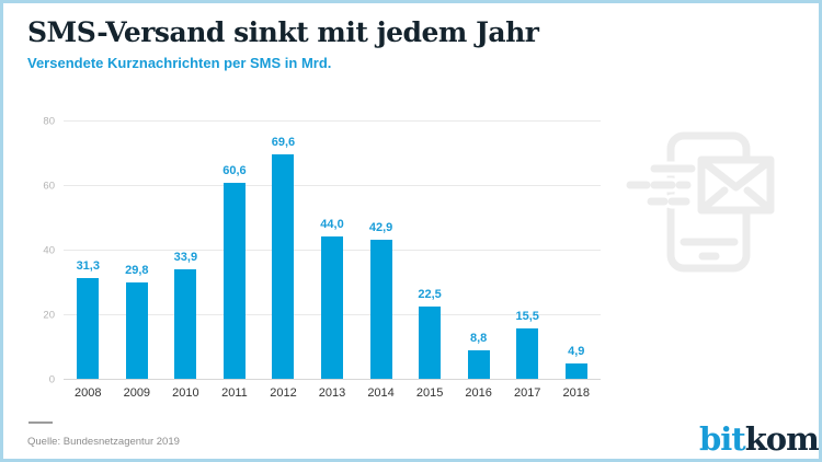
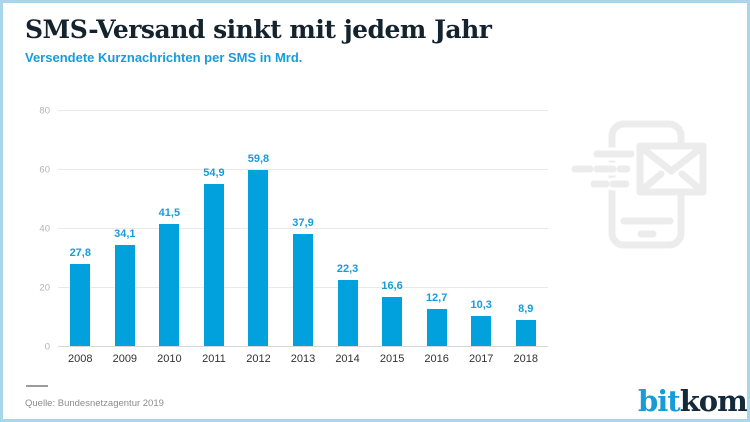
2008: 31,3 -> 27,8
2009: 29,8 -> 34,1
2010: 33,9 -> 41,5
2011: 60,6 -> 54,9
2012: 69,6 -> 59,8
2013: 44,0 -> 37,9
2014: 42,9 -> 22,3
2015: 22,5 -> 16,6
2016: 8,8 -> 12,7
2017: 15,5 -> 10,3
2018: 4,9 -> 8,9
